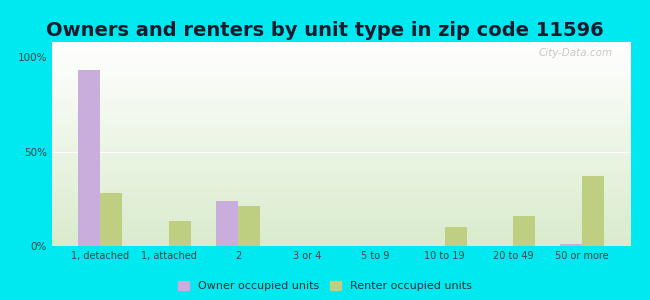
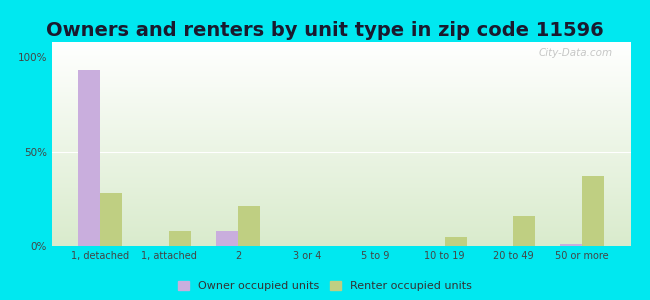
Renter occupied units/1, attached: 13% -> 8%
Owner occupied units/2: 24% -> 8%
Renter occupied units/10 to 19: 10% -> 5%
